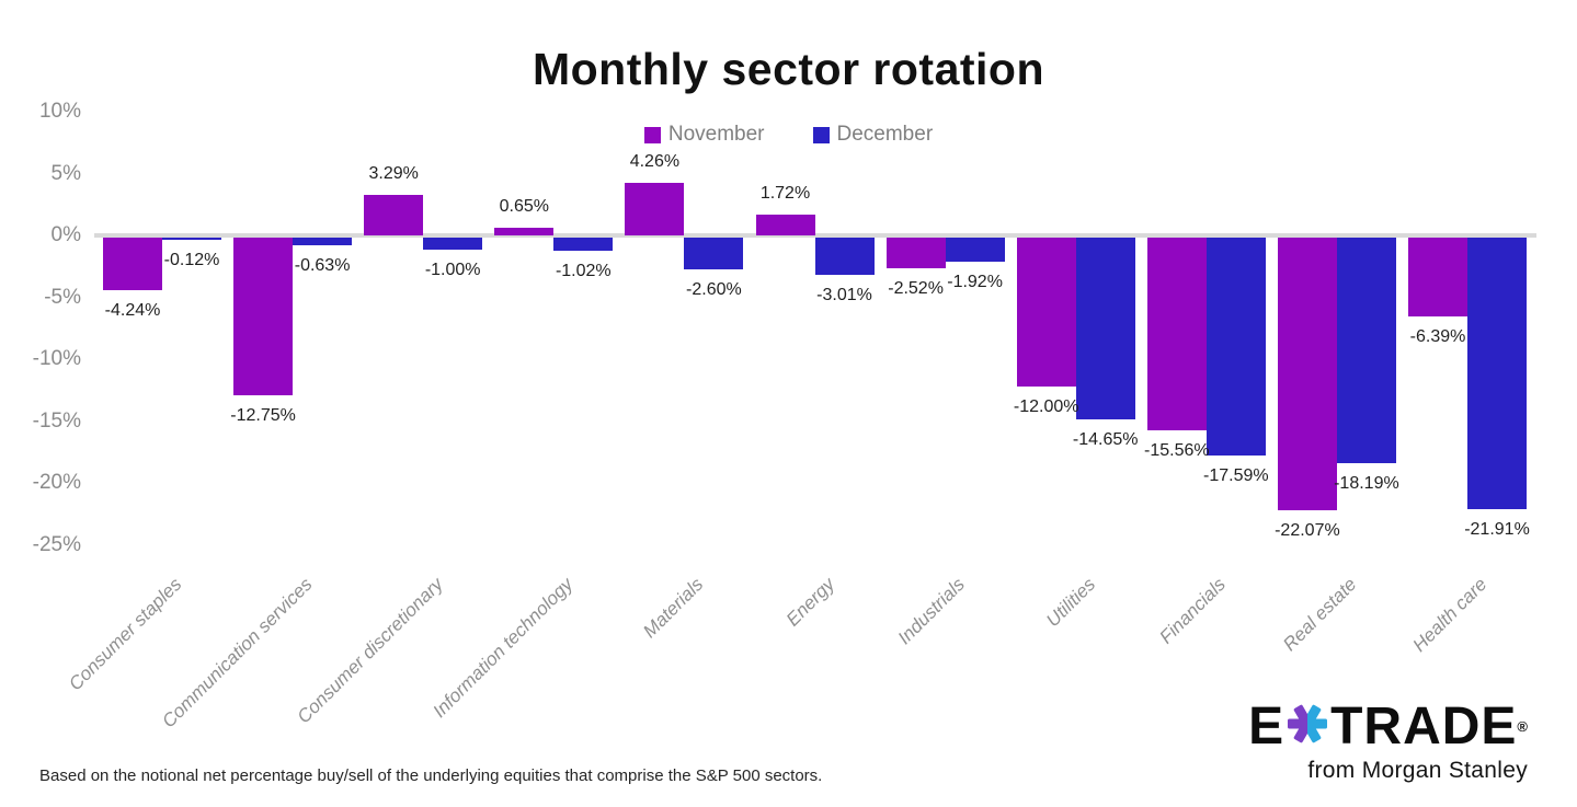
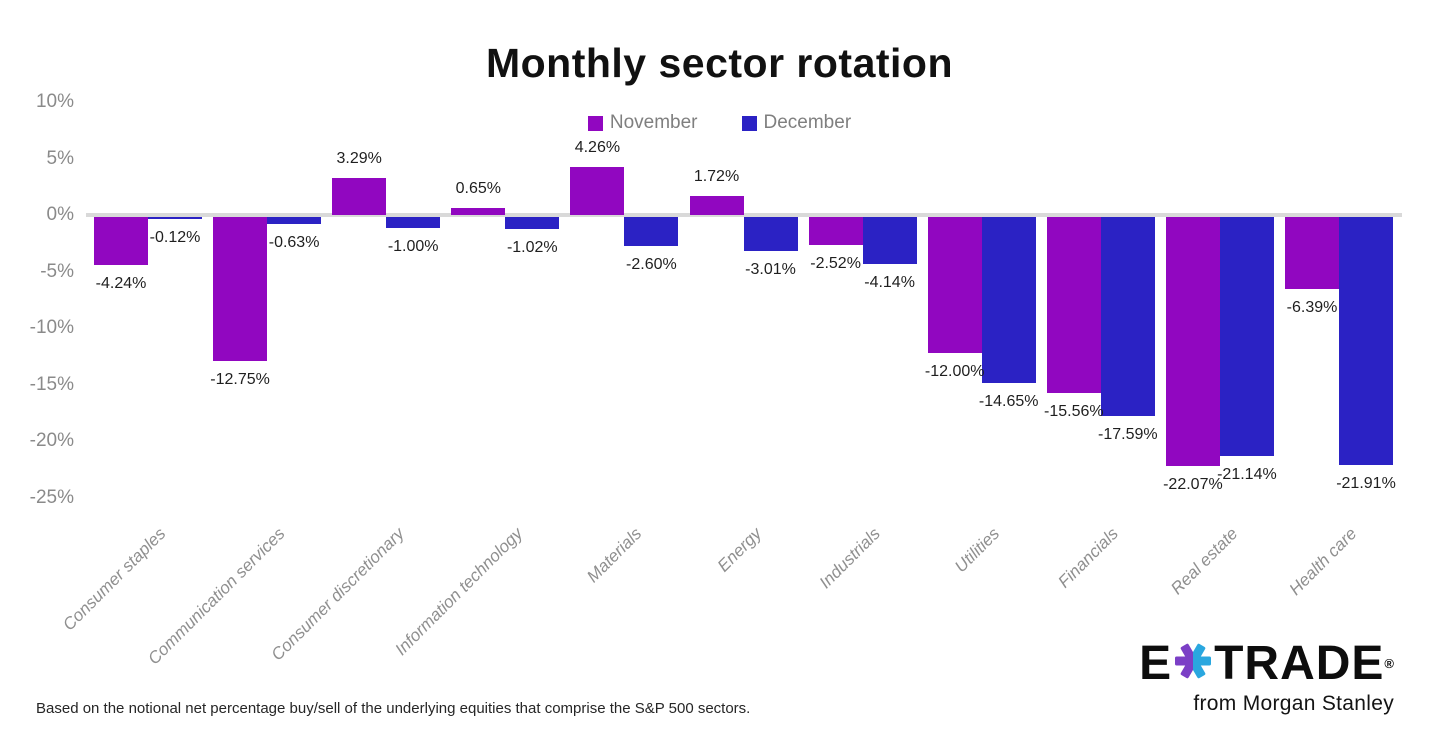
December/Industrials: -1.92% -> -4.14%
December/Real estate: -18.19% -> -21.14%
